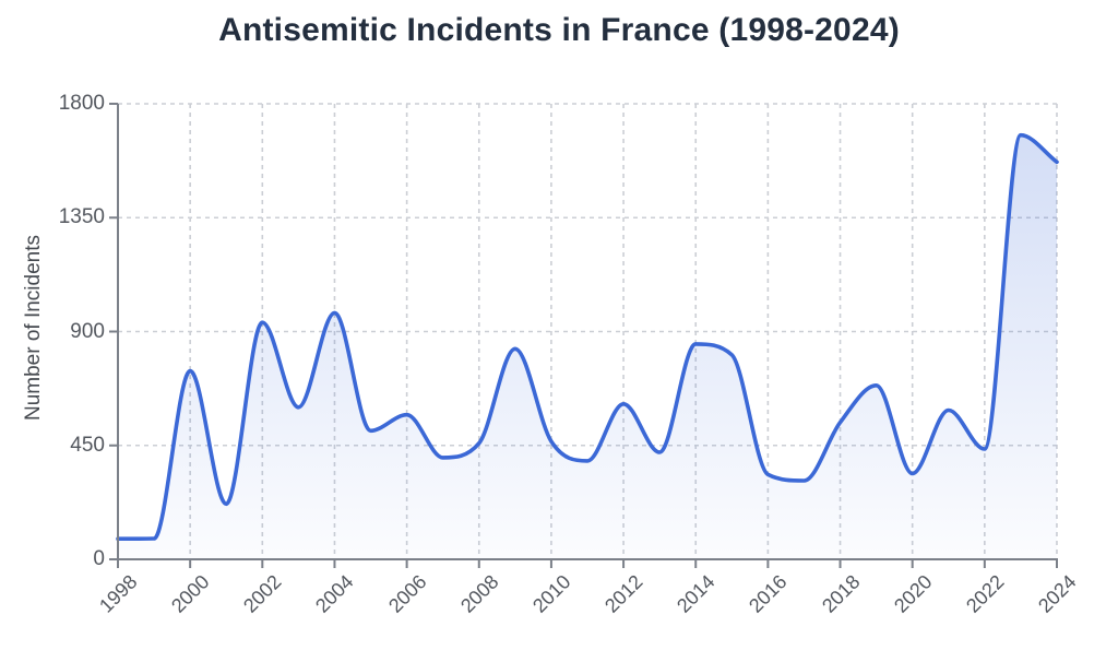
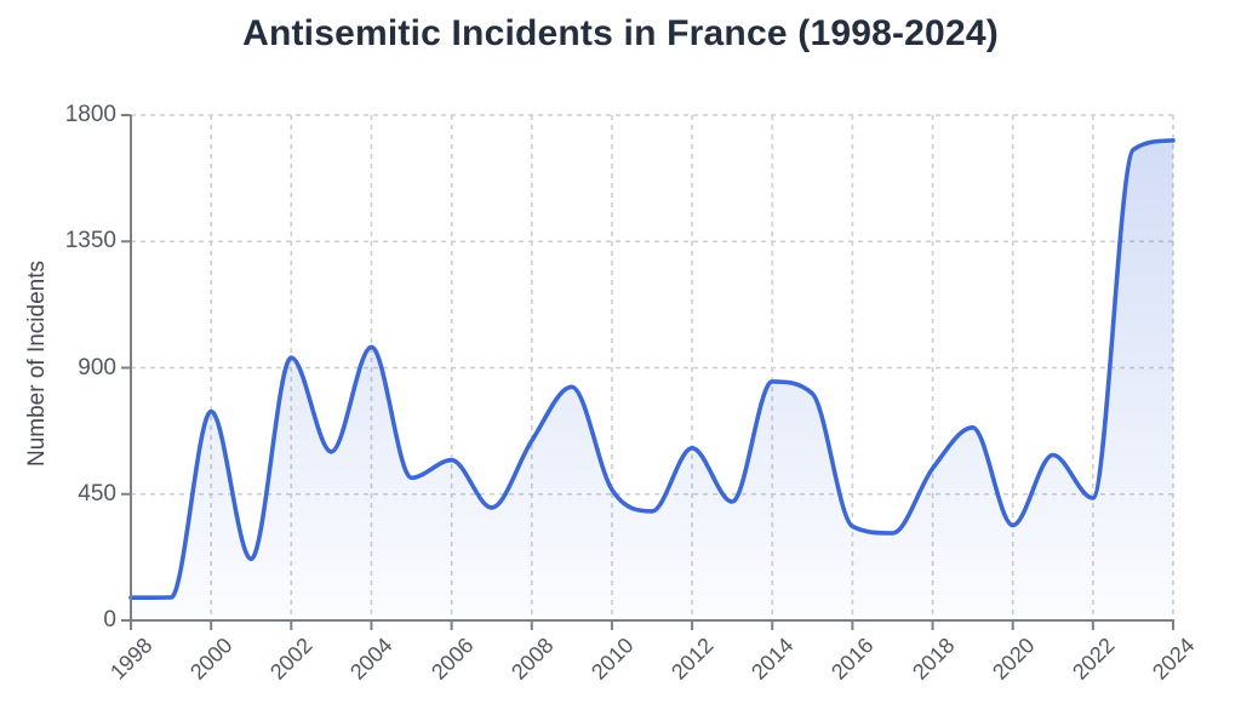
2008: 460 -> 640
2024: 1570 -> 1710
